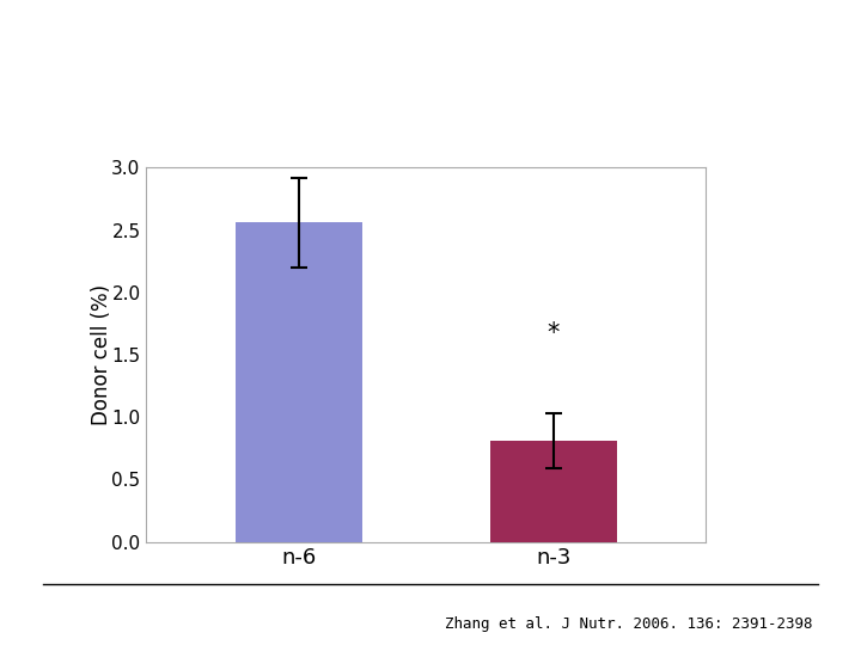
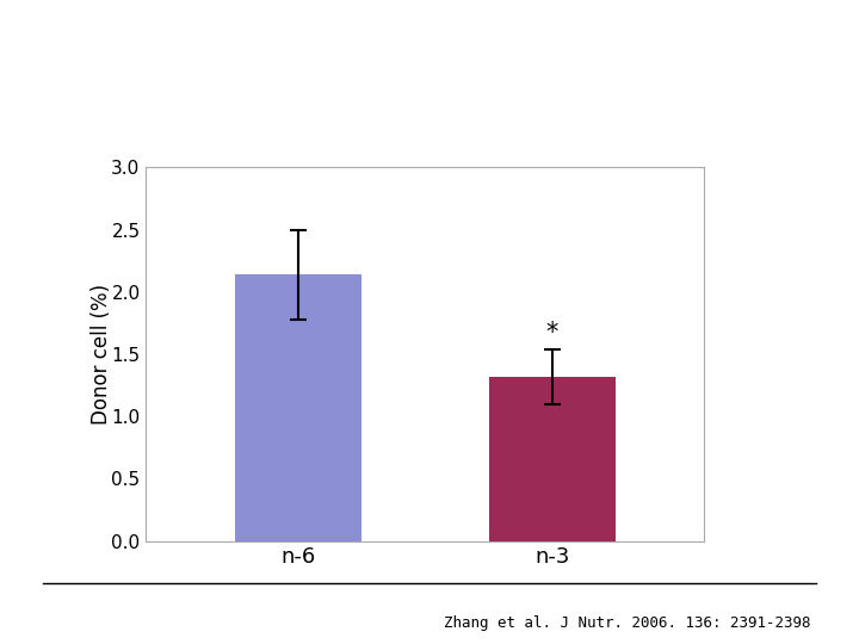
n-6: 2.56 -> 2.14
n-3: 0.81 -> 1.32
